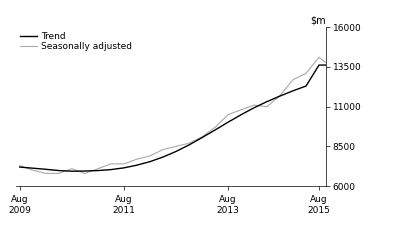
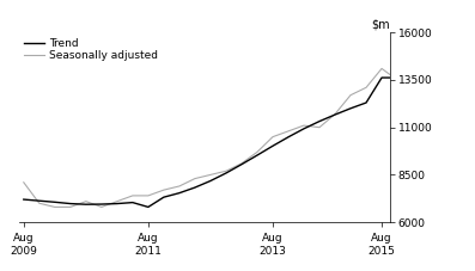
Seasonally adjusted/Aug 2009: 7300 -> 8100
Trend/Aug 2011: 7200 -> 6800
